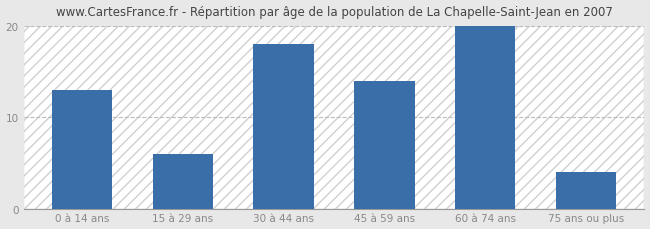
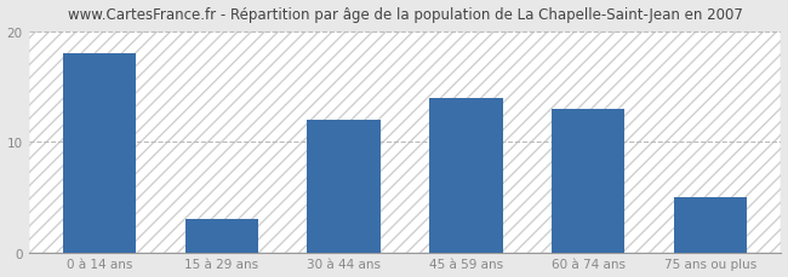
0 à 14 ans: 13 -> 18
15 à 29 ans: 6 -> 3
30 à 44 ans: 18 -> 12
60 à 74 ans: 20 -> 13
75 ans ou plus: 4 -> 5
